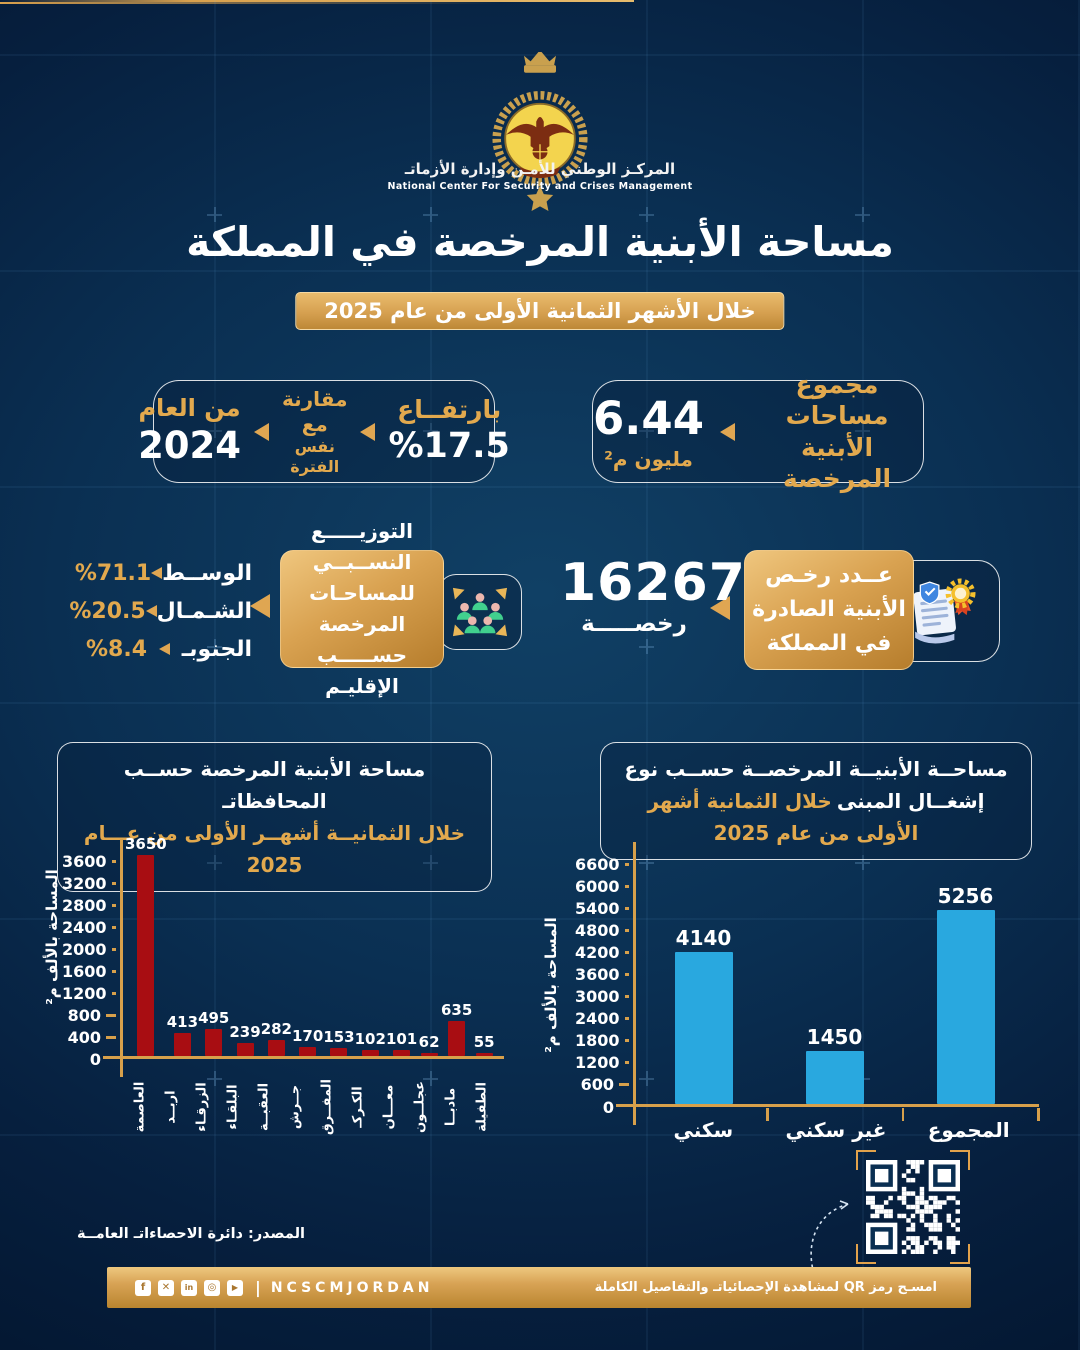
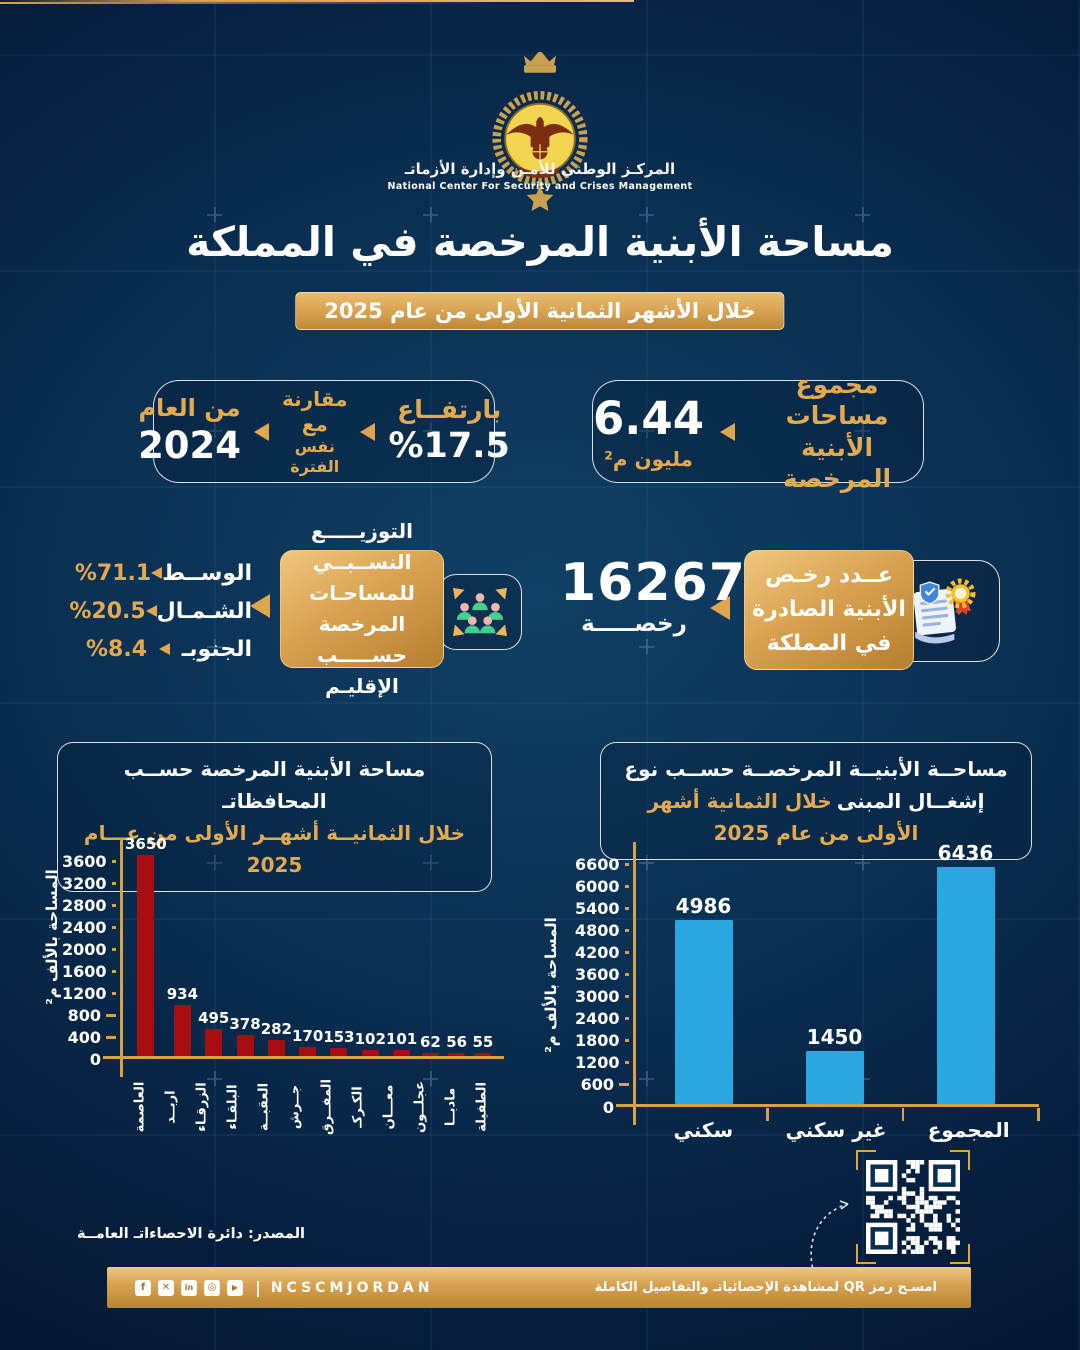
مساحة الأبنية المرخصة حســب المحافظاتـ/اربــد: 413 -> 934
مساحة الأبنية المرخصة حســب المحافظاتـ/البلقـاء: 239 -> 378
مساحة الأبنية المرخصة حســب المحافظاتـ/مادبــا: 635 -> 56
مساحــة الأبنيــة المرخصــة حســب نوع إشغــال المبنى/سكني: 4140 -> 4986
مساحــة الأبنيــة المرخصــة حســب نوع إشغــال المبنى/المجموع: 5256 -> 6436
